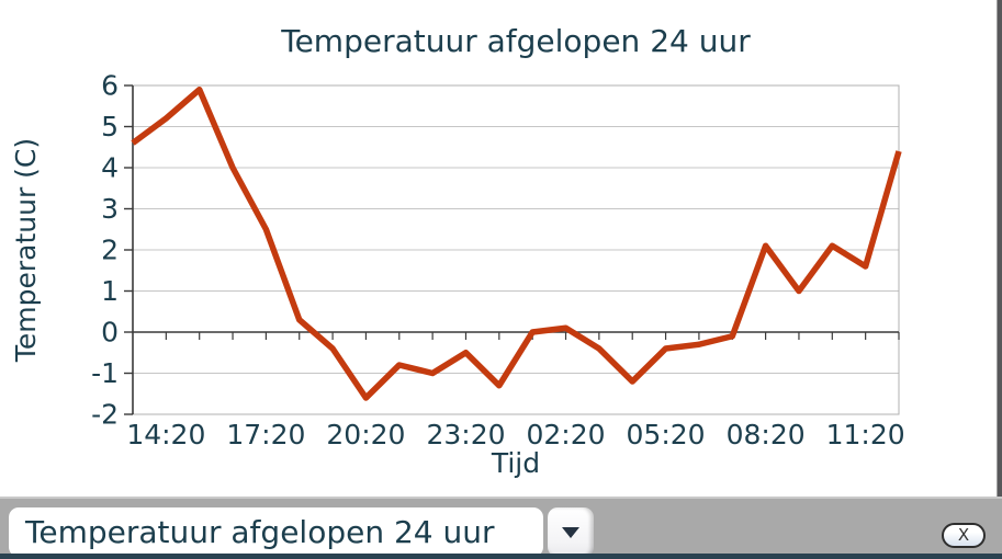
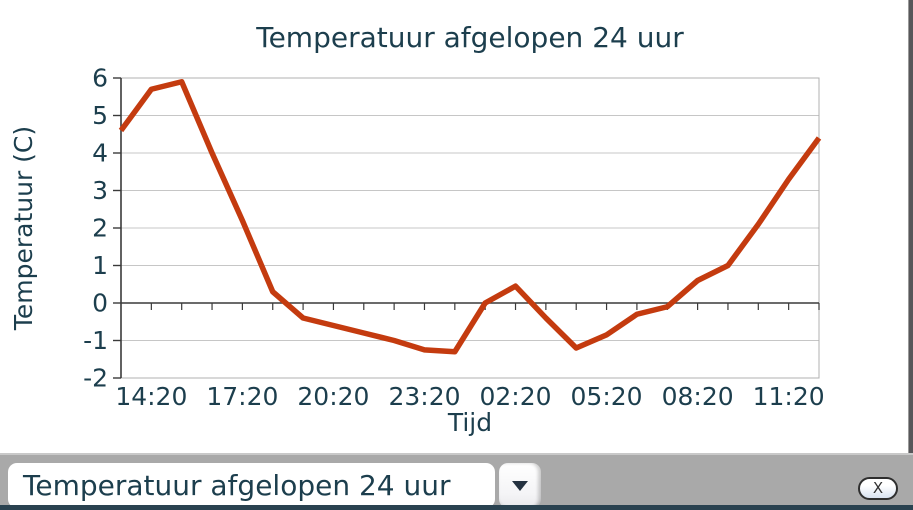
14:20: 5.2 -> 5.7
17:20: 2.5 -> 2.2
20:20: -1.6 -> -0.6
23:20: -0.5 -> -1.2
02:20: 0.1 -> 0.5
05:20: -0.4 -> -0.8
08:20: 2.1 -> 0.6
11:20: 1.6 -> 3.3
